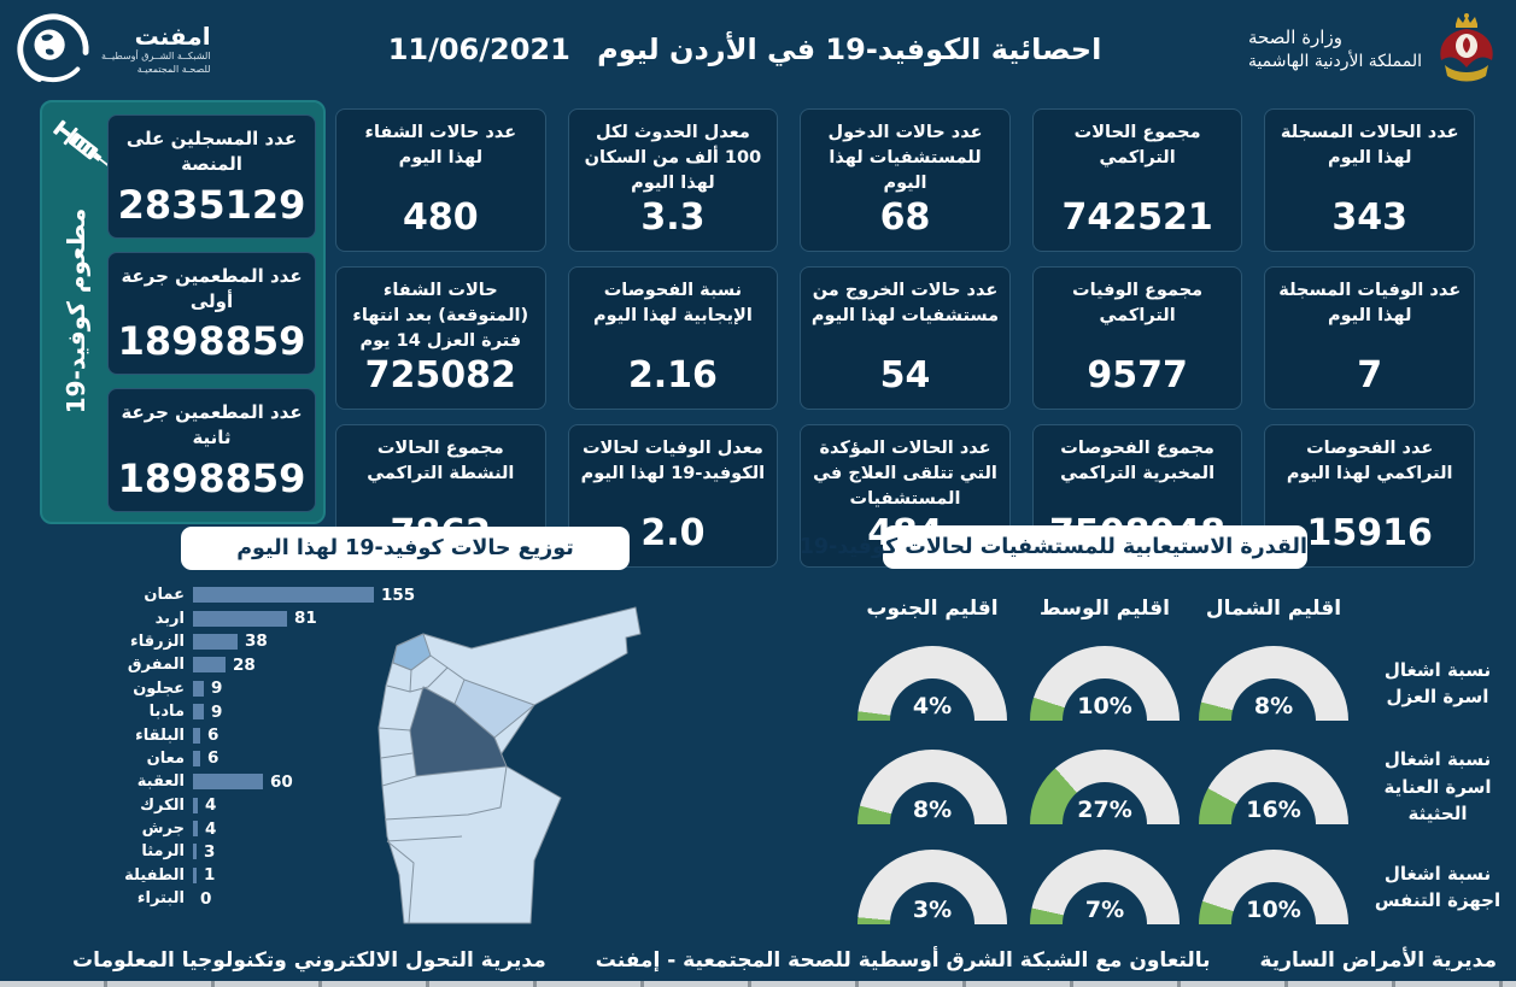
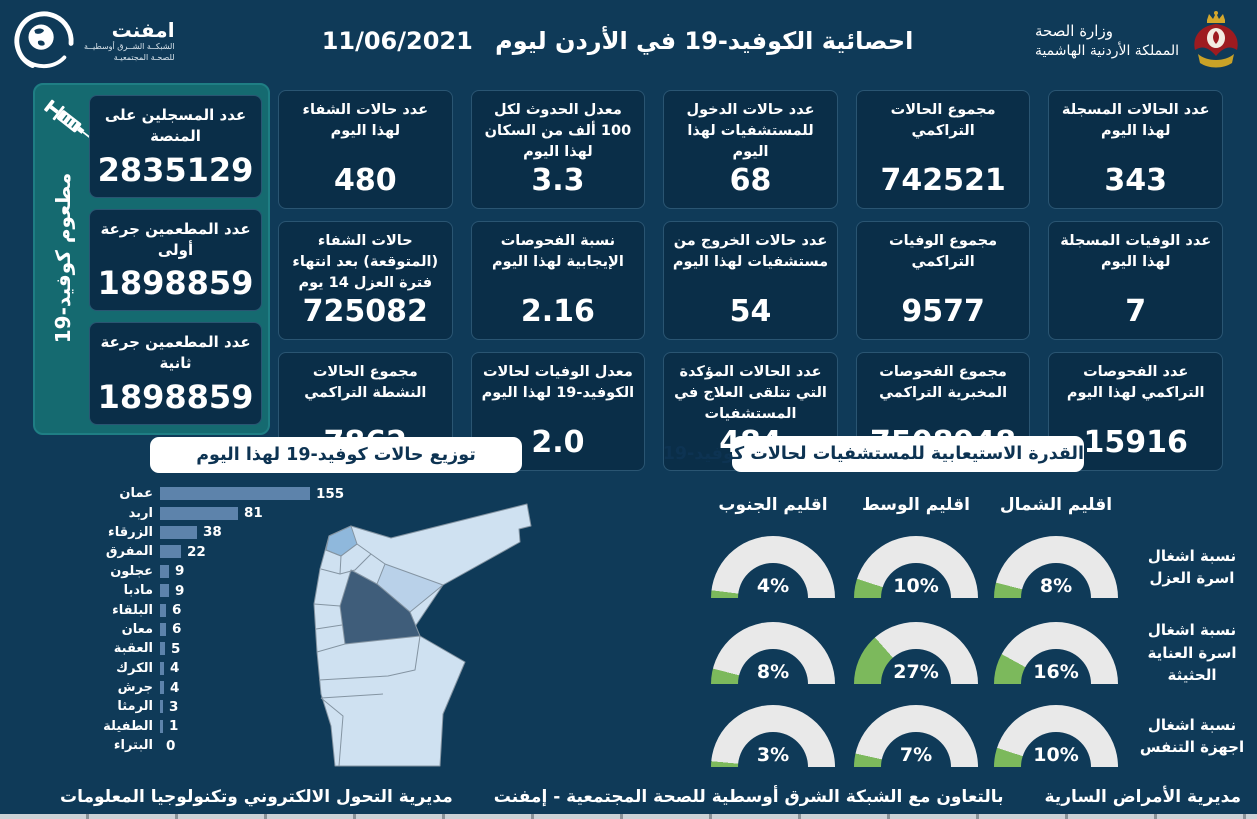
توزيع حالات كوفيد-19 لهذا اليوم/المفرق: 28 -> 22
توزيع حالات كوفيد-19 لهذا اليوم/العقبة: 60 -> 5
